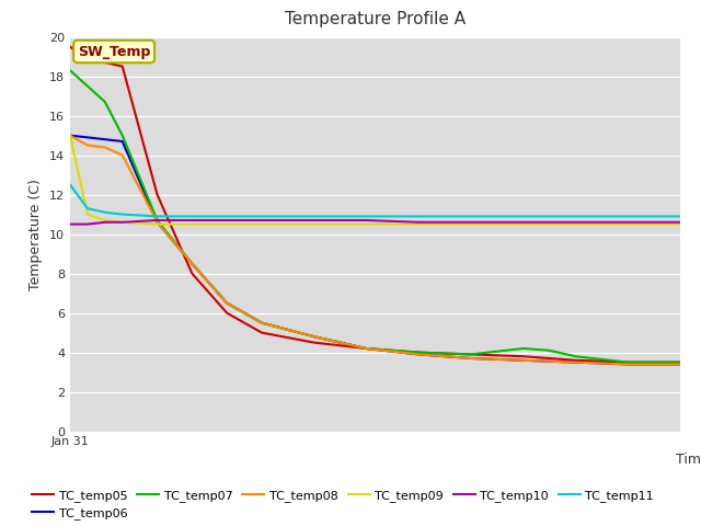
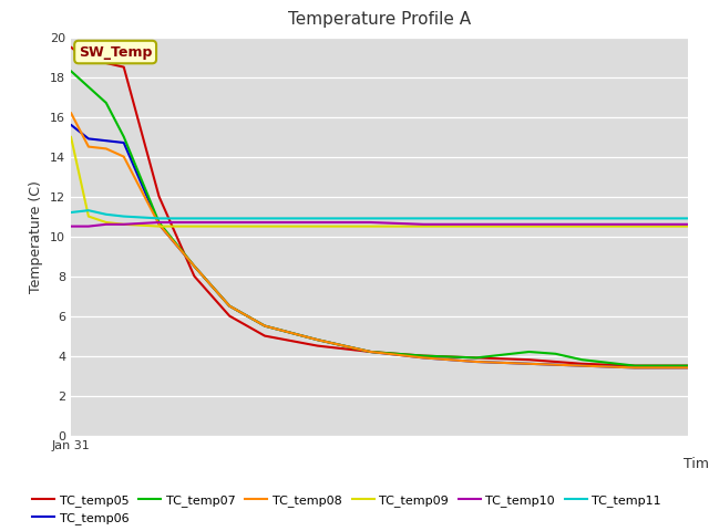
TC_temp06/Jan 31: 15.0 -> 15.6
TC_temp08/Jan 31: 15.0 -> 16.2
TC_temp11/Jan 31: 12.5 -> 11.2
